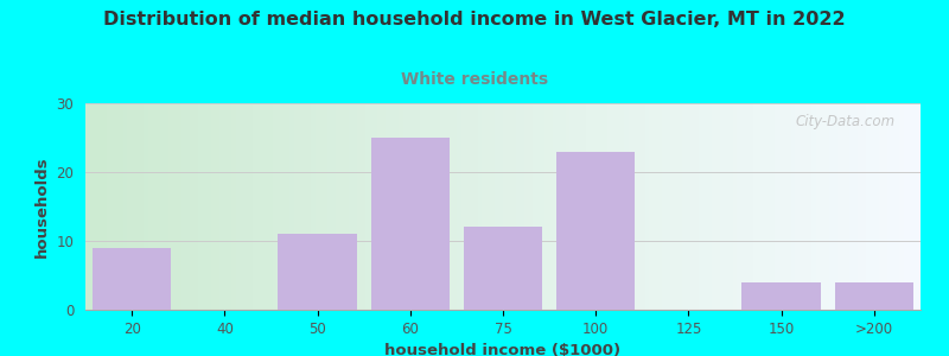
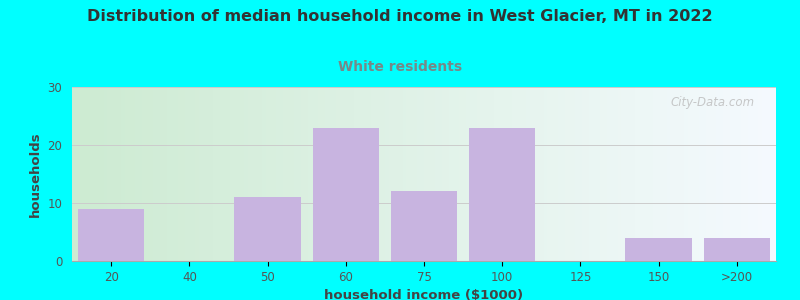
60: 25 -> 23
